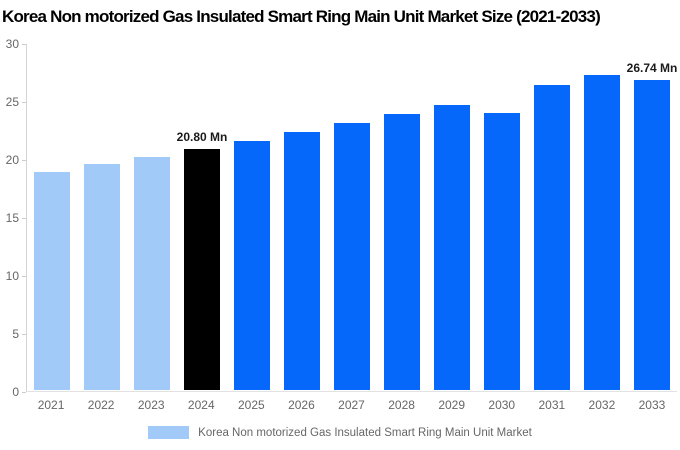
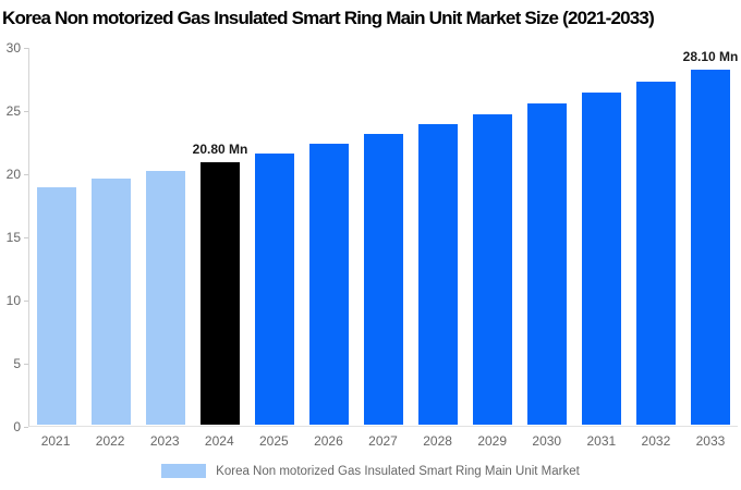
2030: 23.9 -> 25.4
2033: 26.74 -> 28.10
